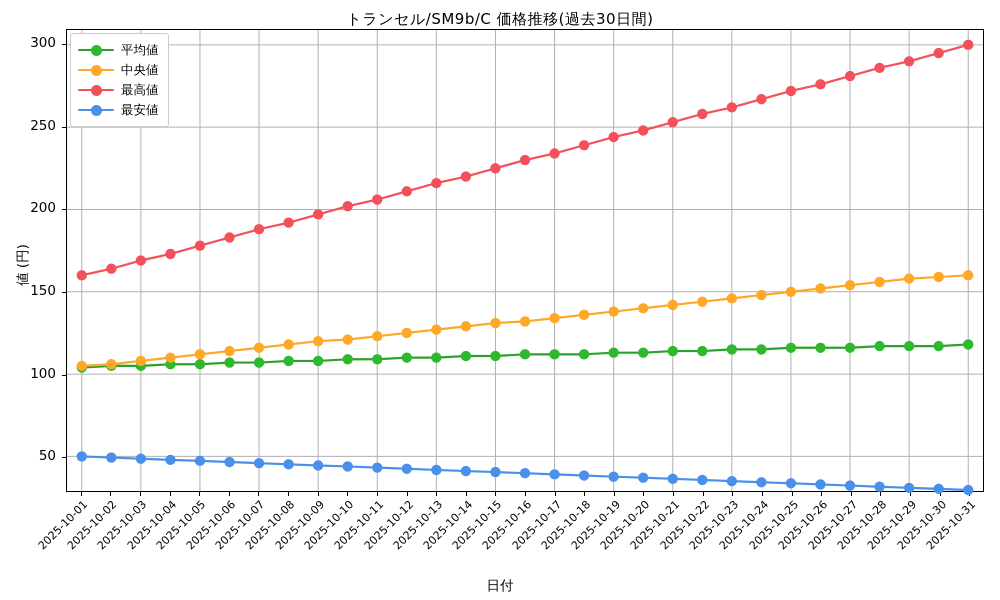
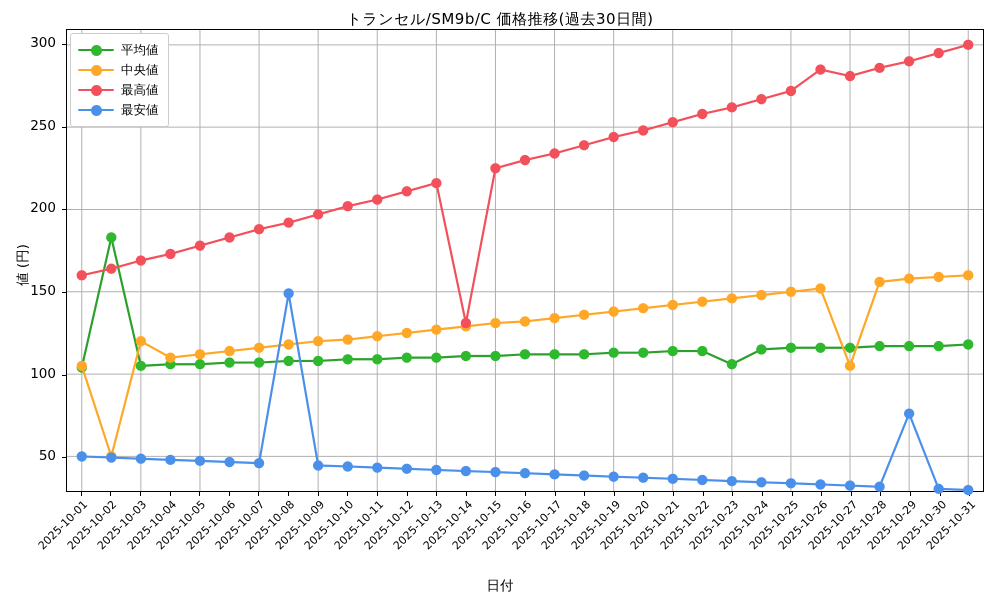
平均値/2025-10-02: 105 -> 183
中央値/2025-10-02: 106 -> 50
中央値/2025-10-03: 108 -> 120
最安値/2025-10-08: 45 -> 149
最高値/2025-10-14: 220 -> 131
平均値/2025-10-23: 115 -> 106
最高値/2025-10-26: 276 -> 285
中央値/2025-10-27: 154 -> 105
最安値/2025-10-29: 31 -> 76
